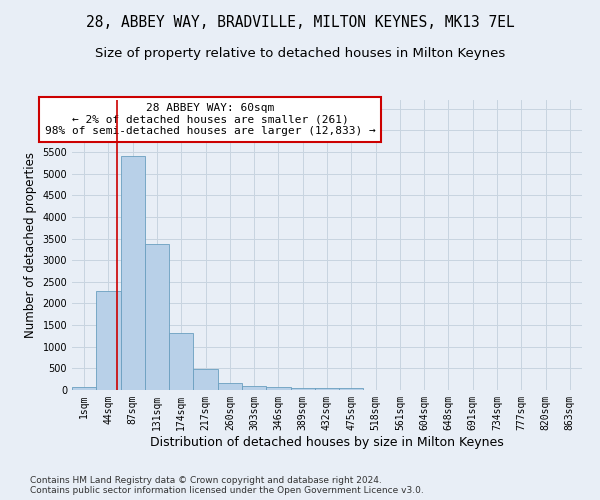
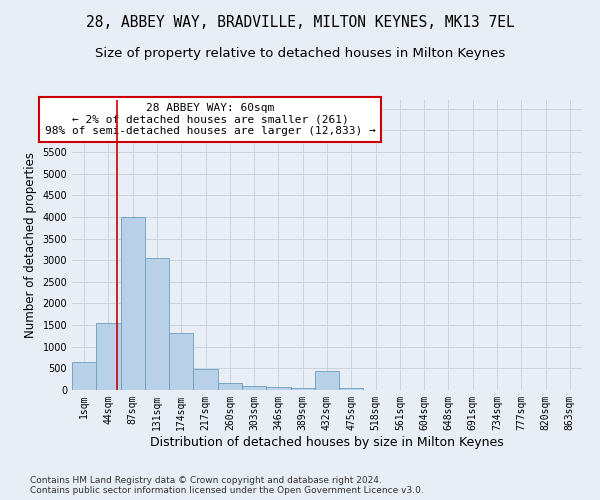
1sqm: 80 -> 650
44sqm: 2280 -> 1550
87sqm: 5400 -> 4000
131sqm: 3380 -> 3050
432sqm: 40 -> 450
